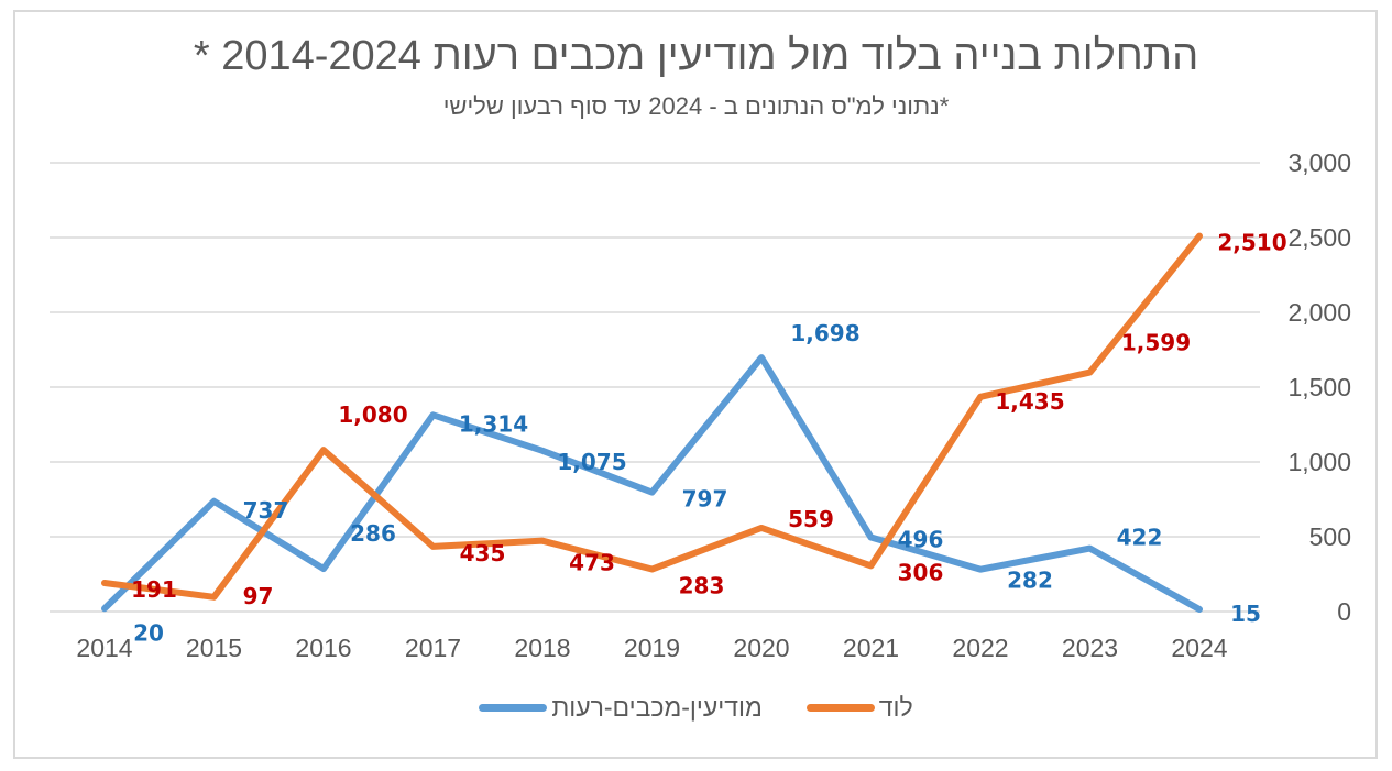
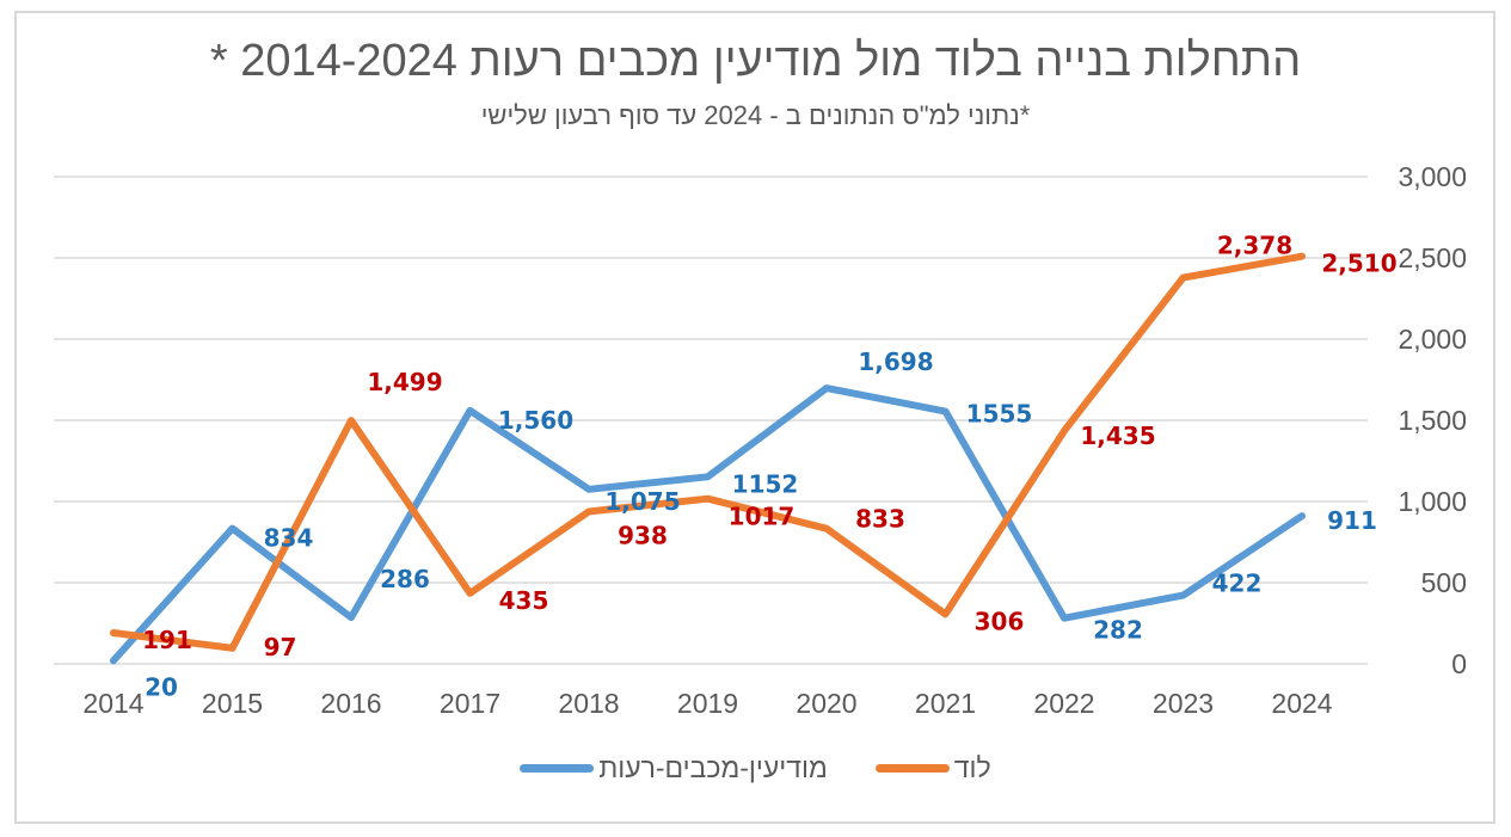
מודיעין-מכבים-רעות/2015: 737 -> 834
לוד/2016: 1,080 -> 1,499
מודיעין-מכבים-רעות/2017: 1,314 -> 1,560
לוד/2018: 473 -> 938
מודיעין-מכבים-רעות/2019: 797 -> 1152
לוד/2019: 283 -> 1017
לוד/2020: 559 -> 833
מודיעין-מכבים-רעות/2021: 496 -> 1555
לוד/2023: 1,599 -> 2,378
מודיעין-מכבים-רעות/2024: 15 -> 911
